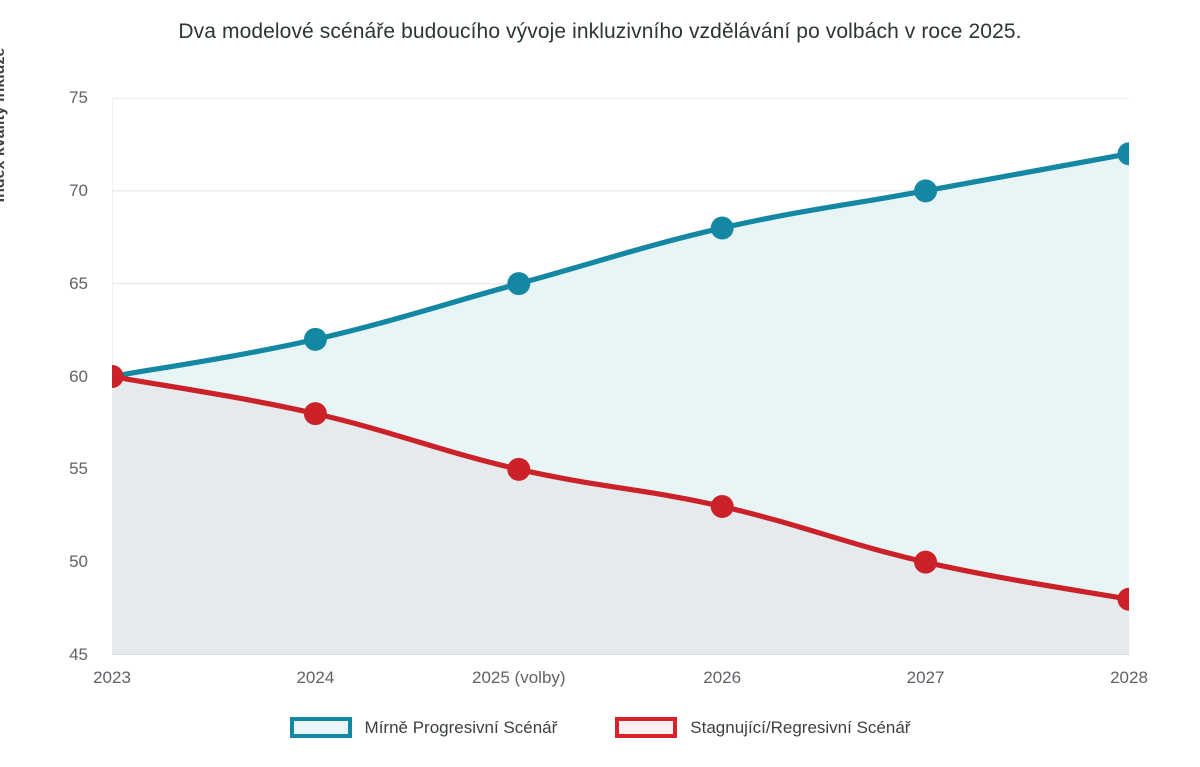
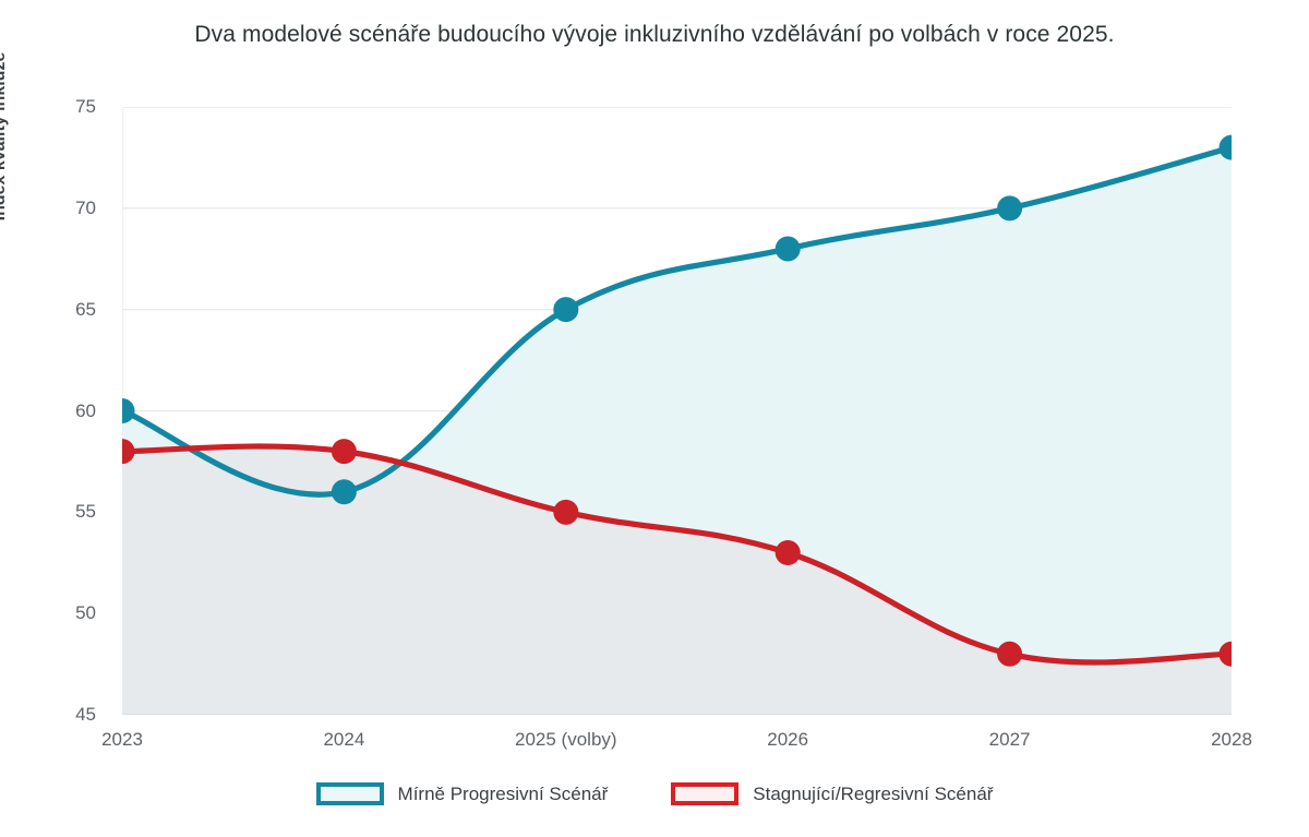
Stagnující/Regresivní Scénář/2023: 60 -> 58
Mírně Progresivní Scénář/2024: 62 -> 56
Stagnující/Regresivní Scénář/2027: 50 -> 48
Mírně Progresivní Scénář/2028: 72 -> 73
